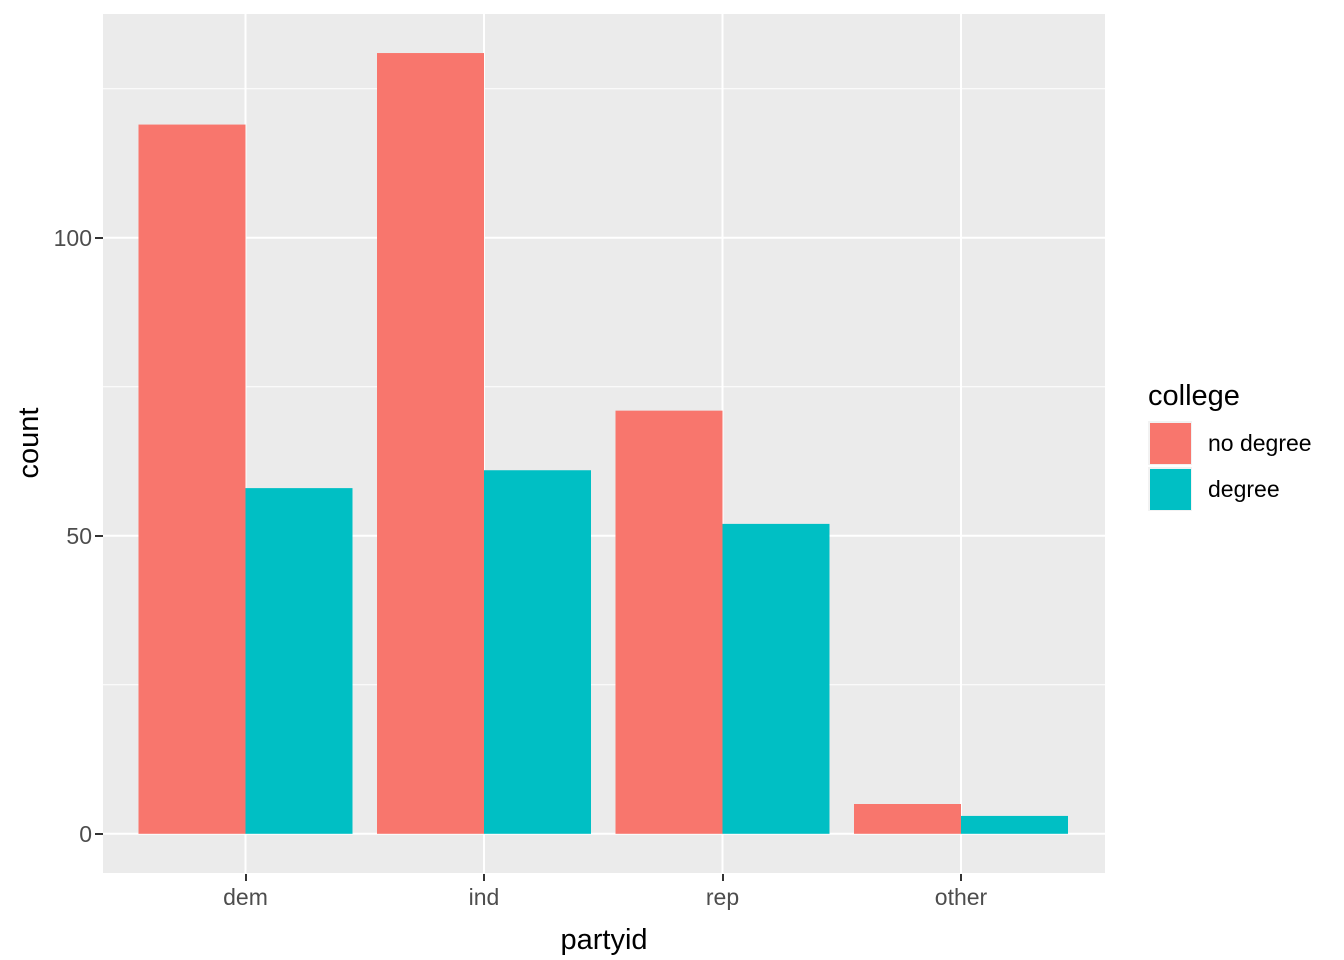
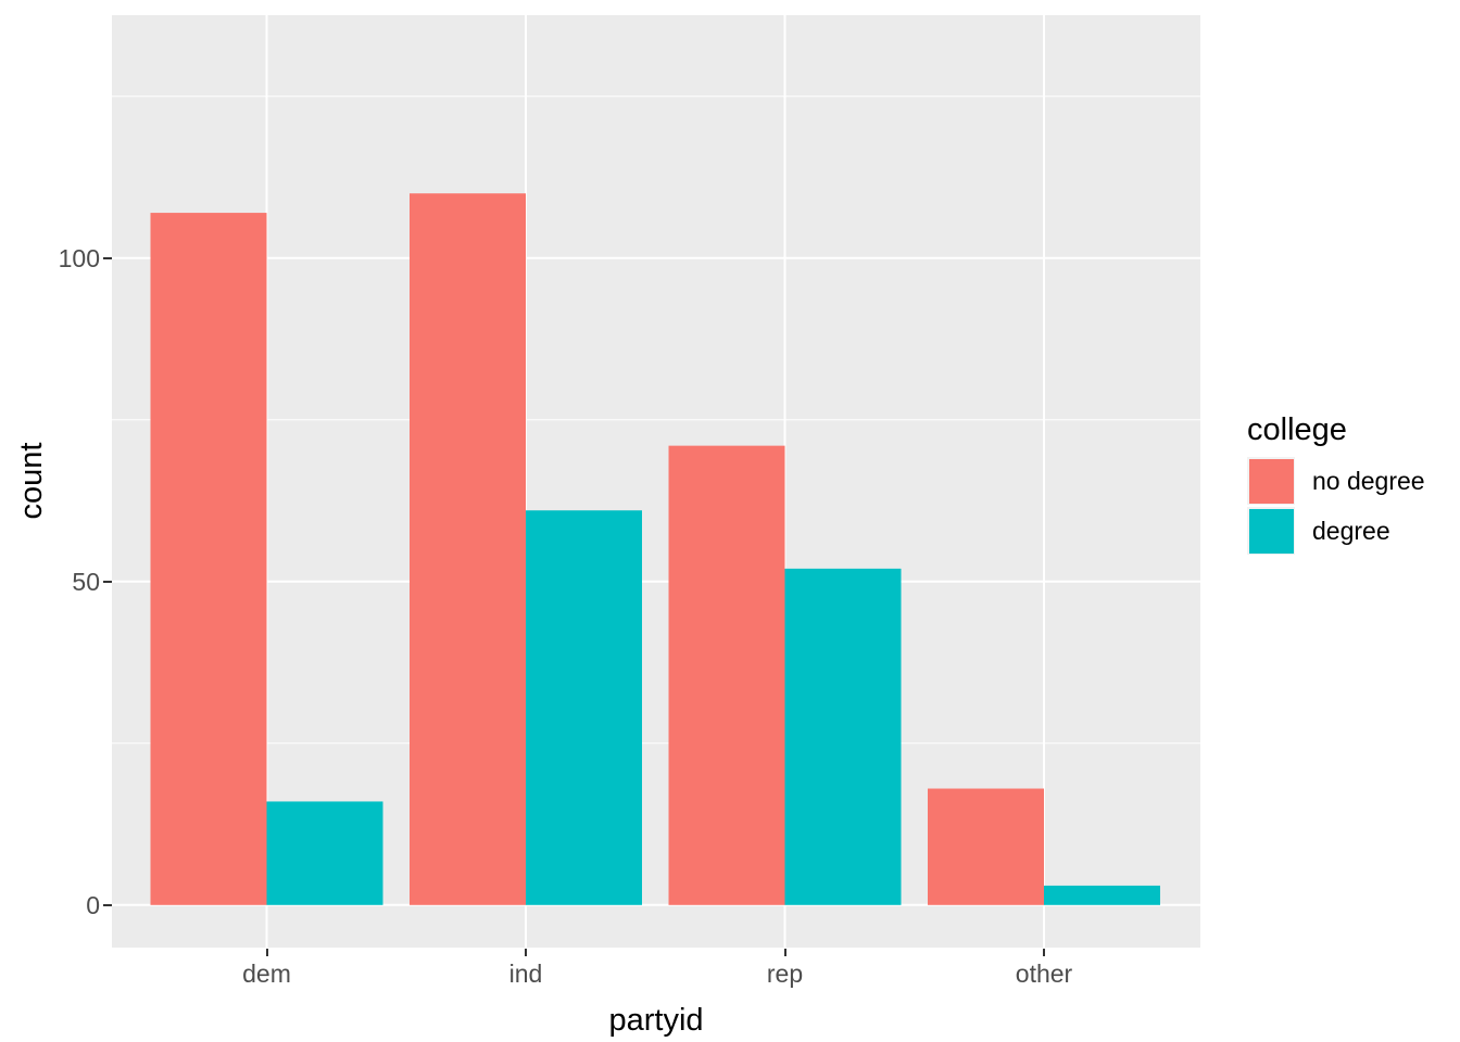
no degree/dem: 119 -> 107
degree/dem: 58 -> 16
no degree/ind: 131 -> 110
no degree/other: 5 -> 18
